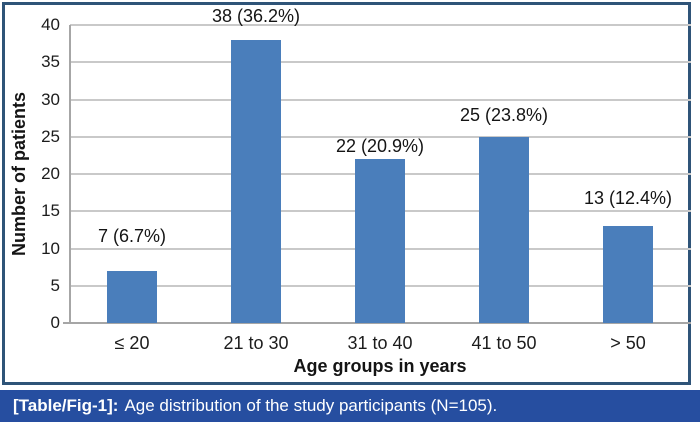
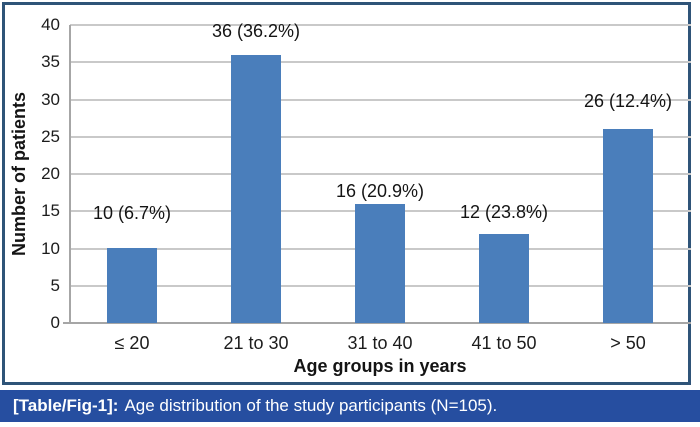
≤ 20: 7 -> 10
21 to 30: 38 -> 36
31 to 40: 22 -> 16
41 to 50: 25 -> 12
> 50: 13 -> 26
